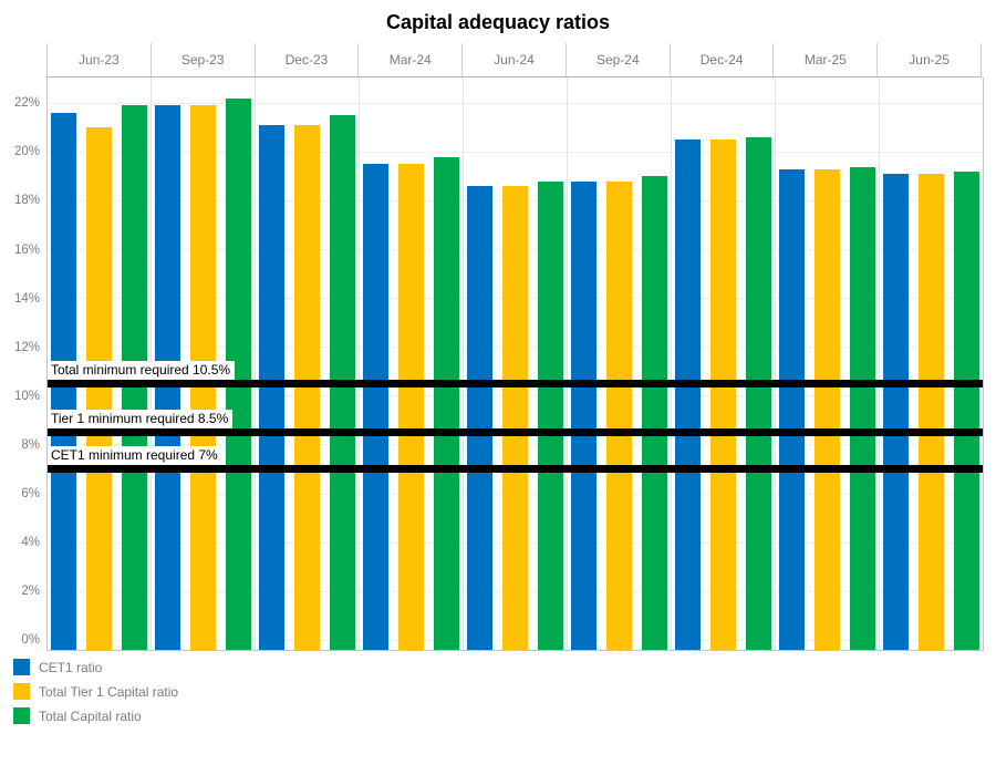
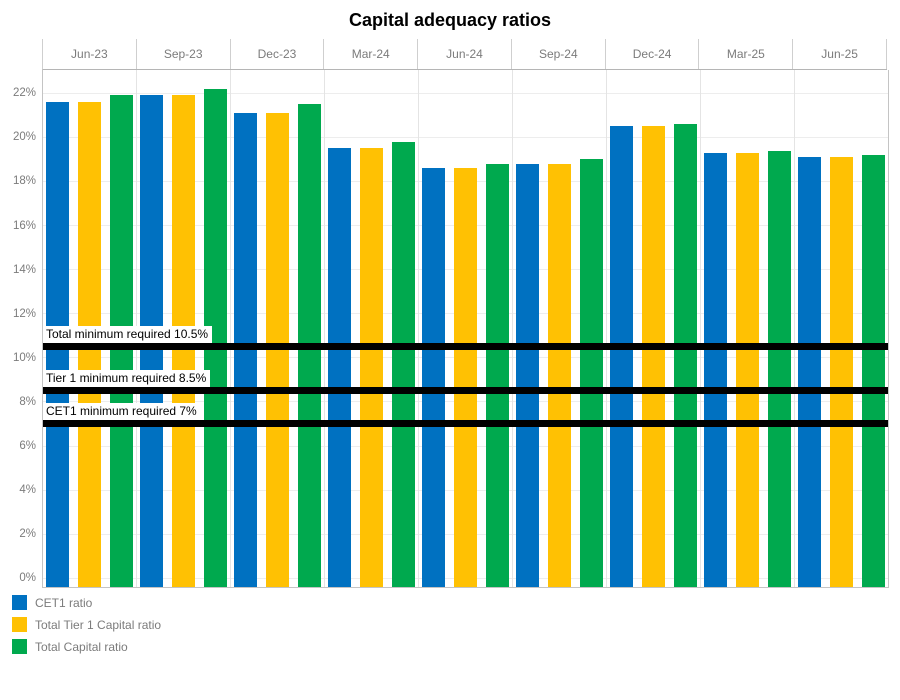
Total Tier 1 Capital ratio/Jun-23: 21.0% -> 21.6%
